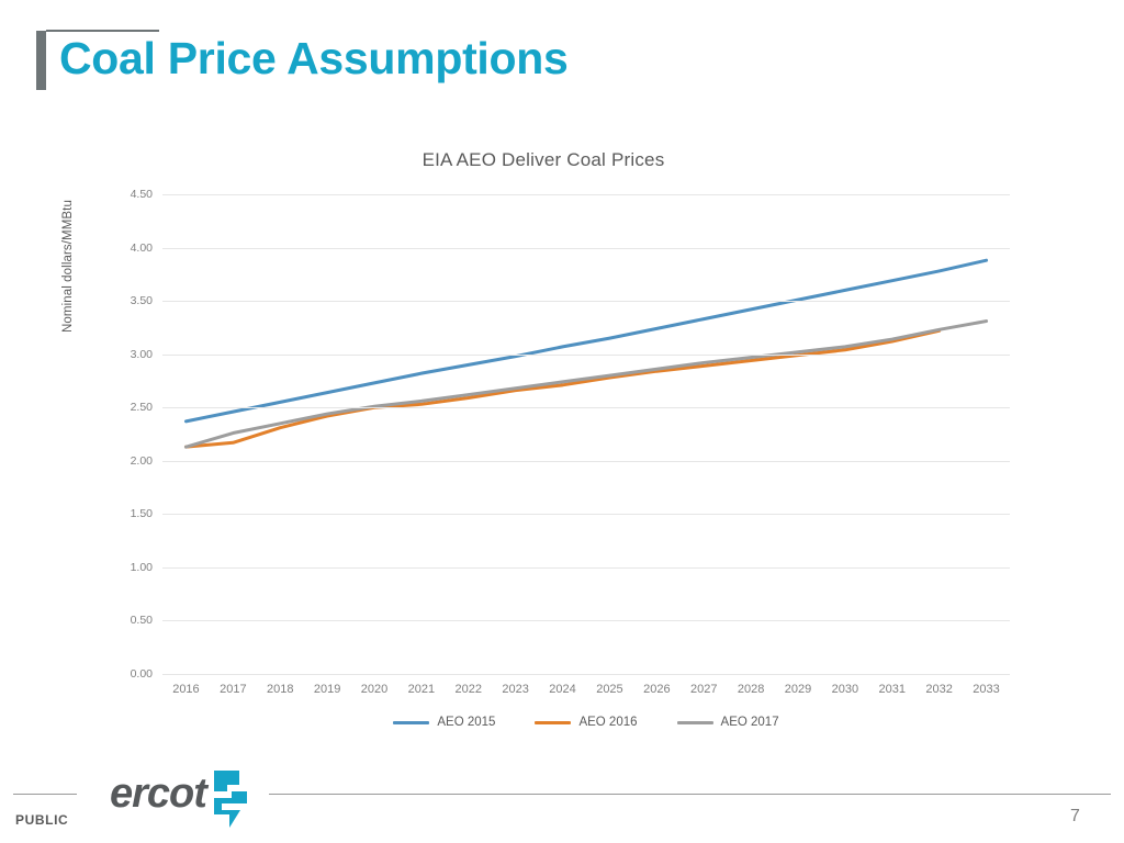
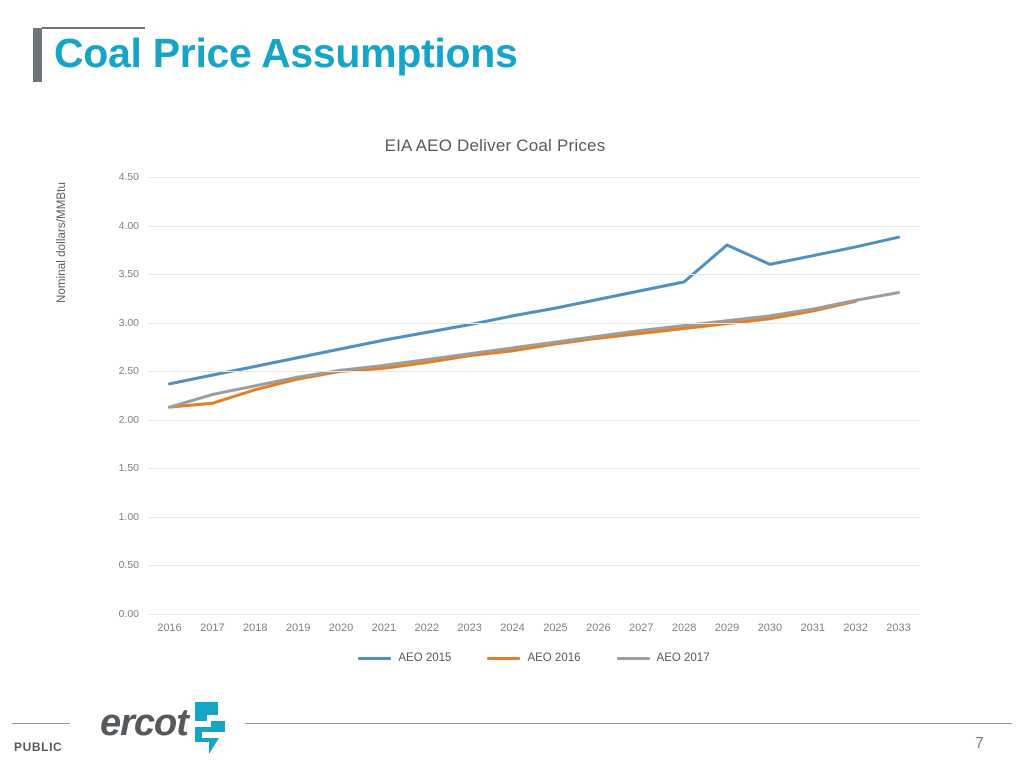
AEO 2015/2029: 3.5 -> 3.8
